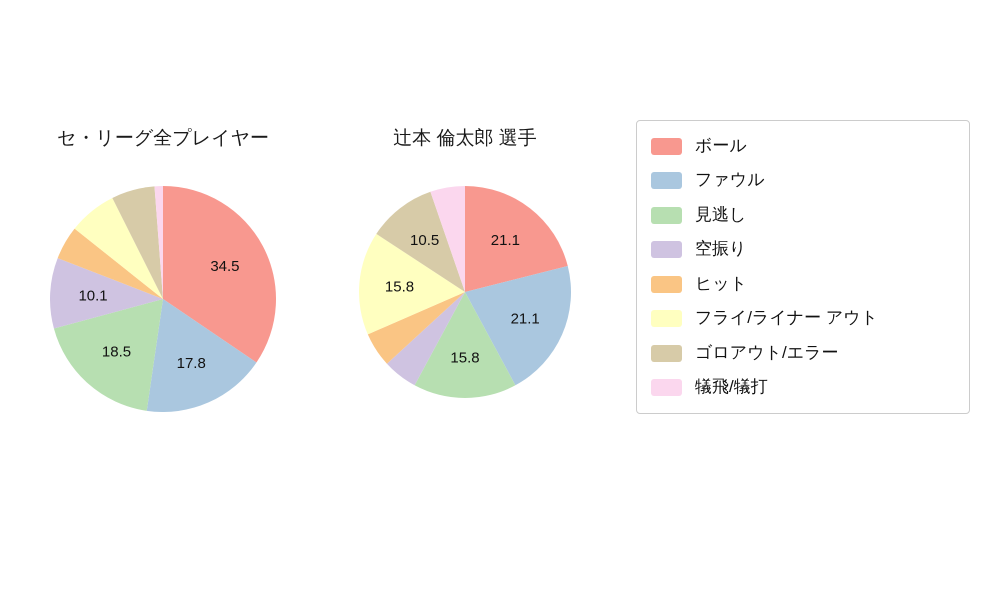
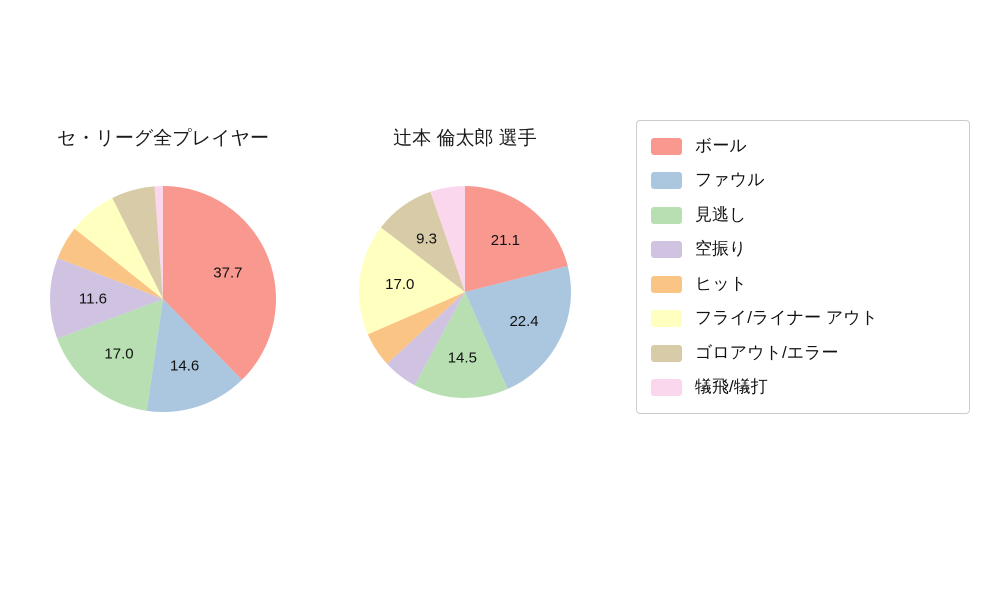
セ・リーグ全プレイヤー/ボール: 34.5 -> 37.7
セ・リーグ全プレイヤー/ファウル: 17.8 -> 14.6
セ・リーグ全プレイヤー/見逃し: 18.5 -> 17.0
セ・リーグ全プレイヤー/空振り: 10.1 -> 11.6
辻本 倫太郎 選手/ファウル: 21.1 -> 22.4
辻本 倫太郎 選手/見逃し: 15.8 -> 14.5
辻本 倫太郎 選手/フライ/ライナー アウト: 15.8 -> 17.0
辻本 倫太郎 選手/ゴロアウト/エラー: 10.5 -> 9.3
